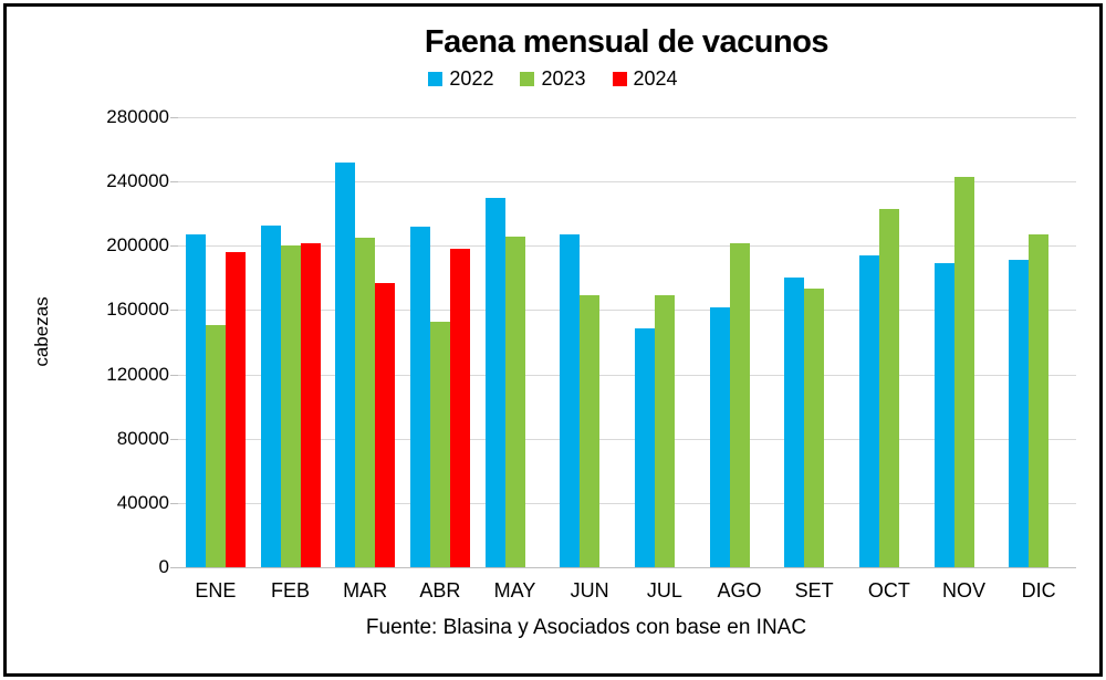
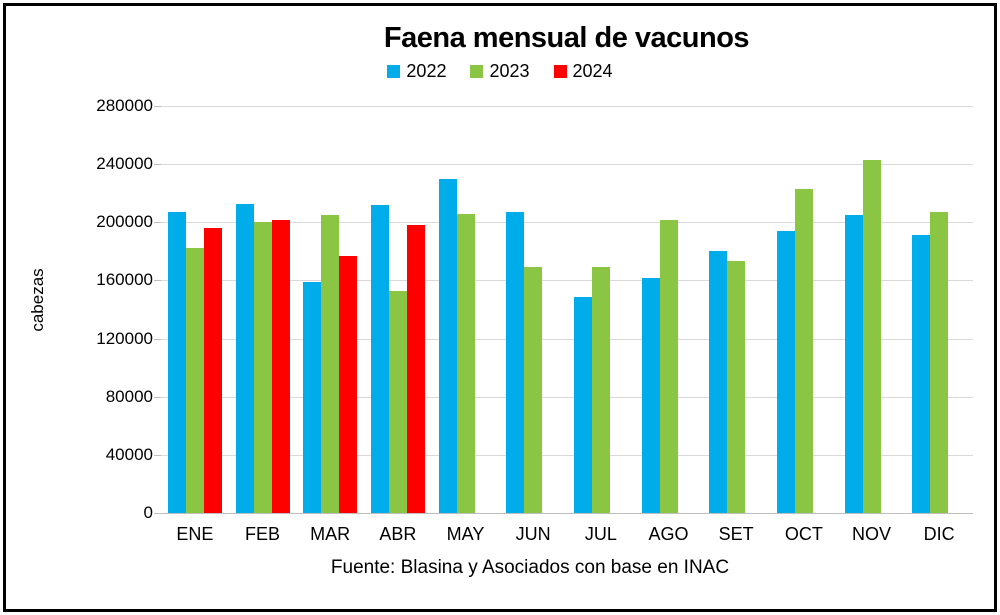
2023/ENE: 150000 -> 182000
2022/MAR: 252000 -> 159000
2022/NOV: 190000 -> 205000
